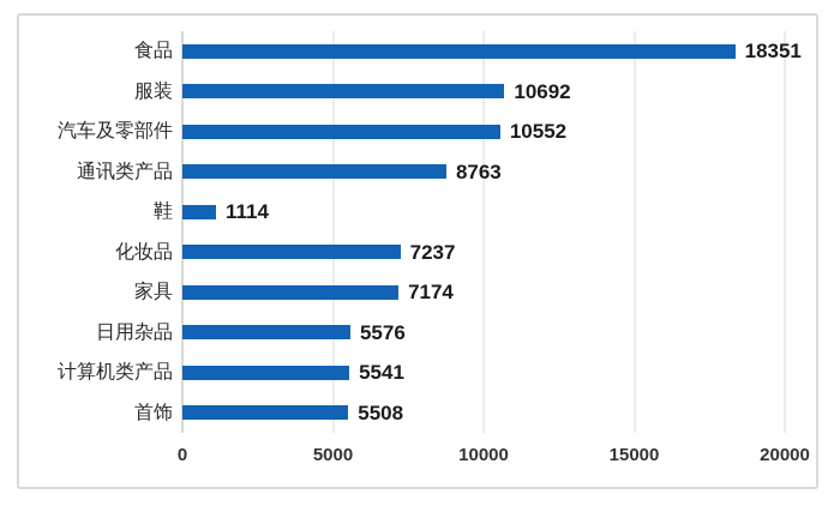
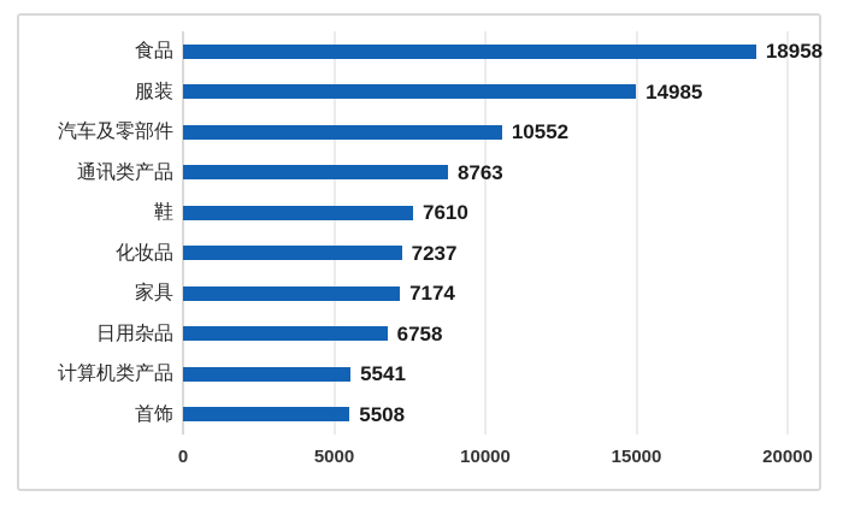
食品: 18351 -> 18958
服装: 10692 -> 14985
鞋: 1114 -> 7610
日用杂品: 5576 -> 6758
